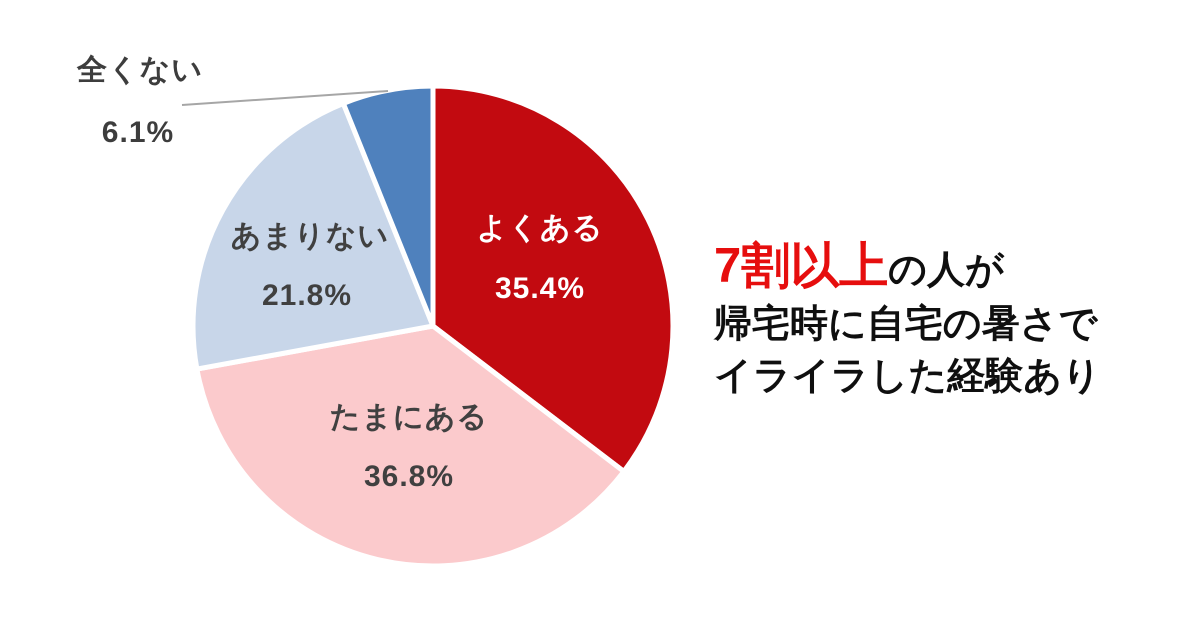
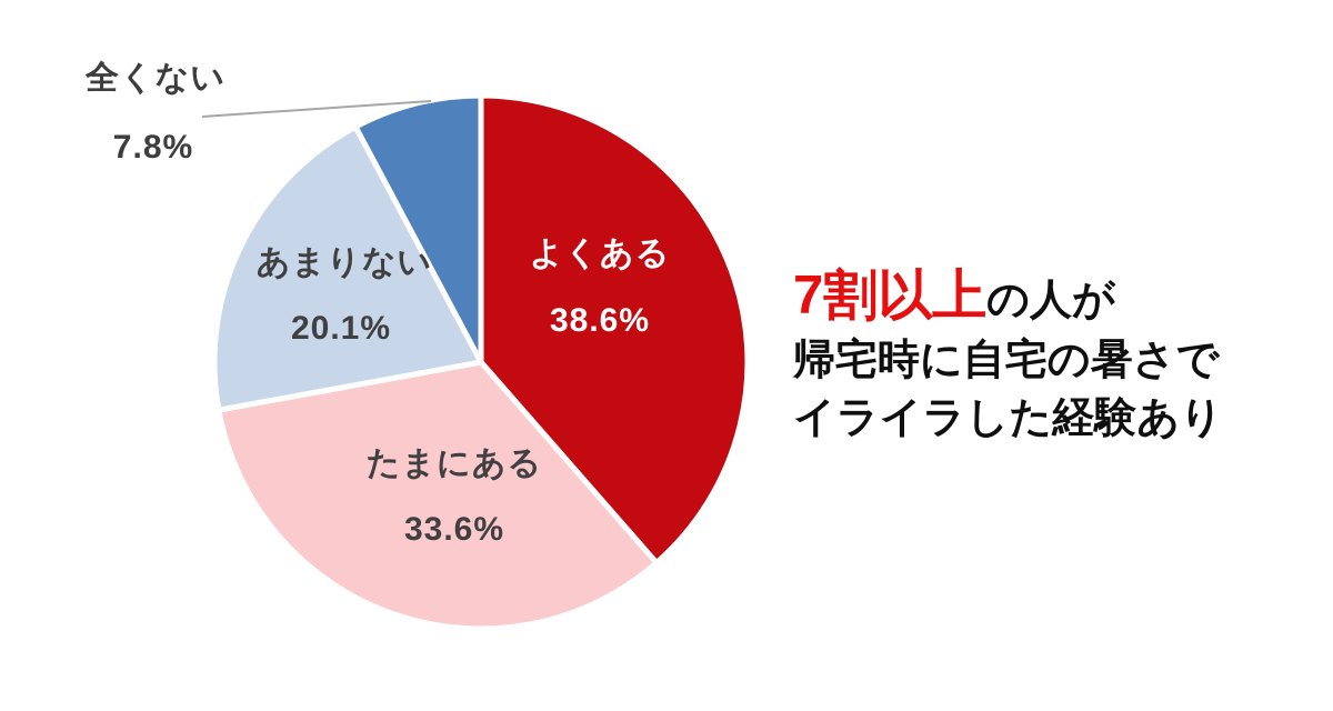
よくある: 35.4% -> 38.6%
たまにある: 36.8% -> 33.6%
あまりない: 21.8% -> 20.1%
全くない: 6.1% -> 7.8%
